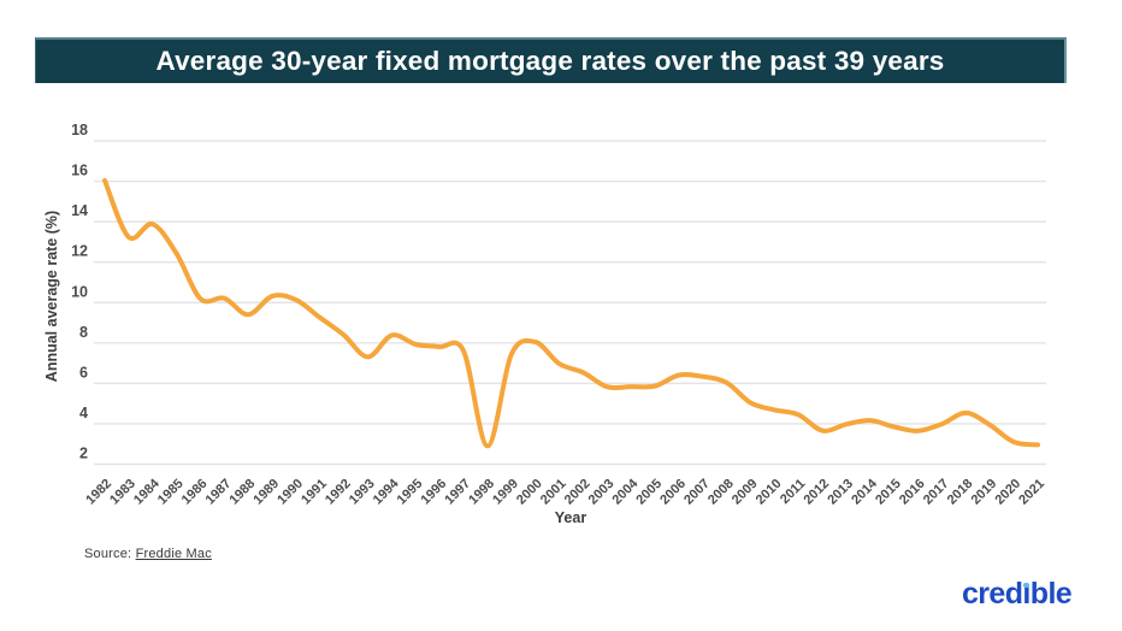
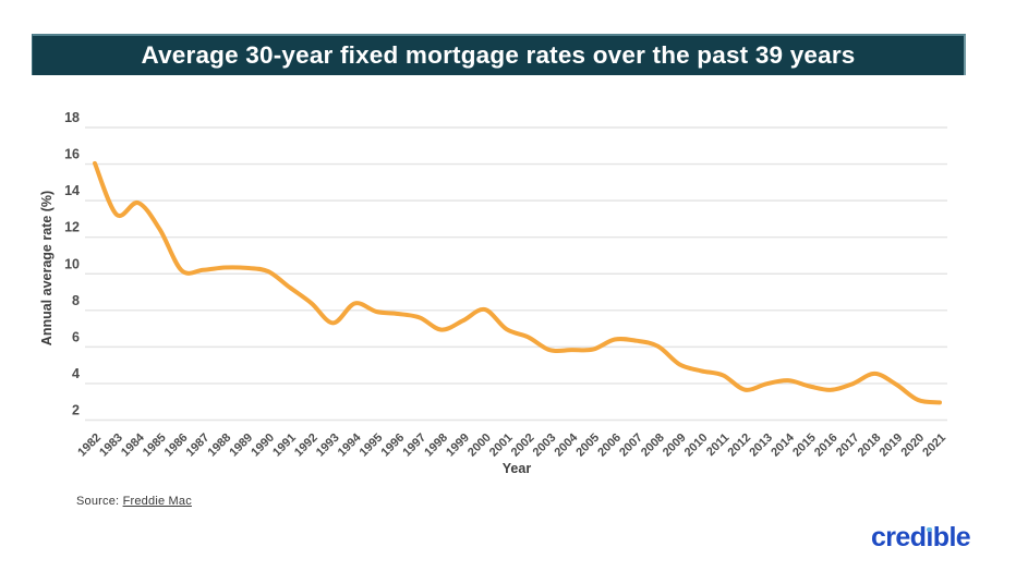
1988: 9.4 -> 10.3
1998: 2.9 -> 6.9
